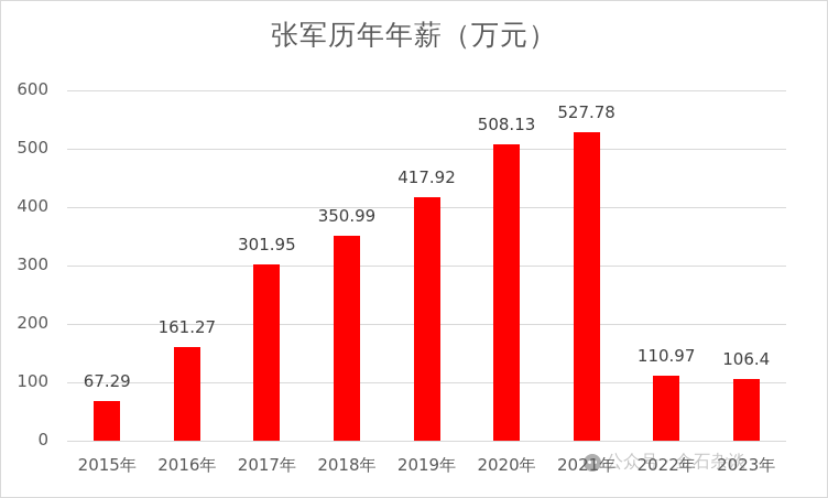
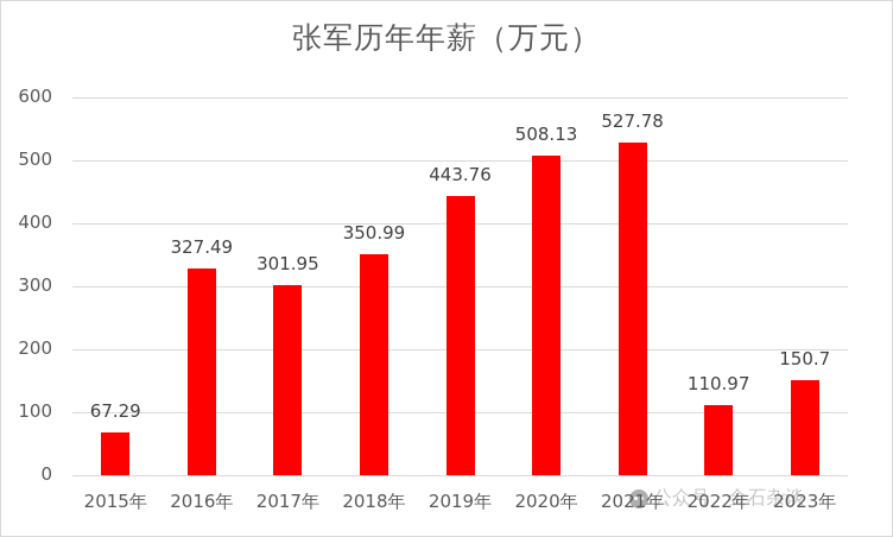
2016年: 161.27 -> 327.49
2019年: 417.92 -> 443.76
2023年: 106.4 -> 150.7
